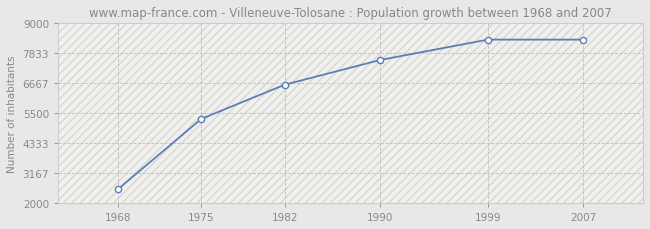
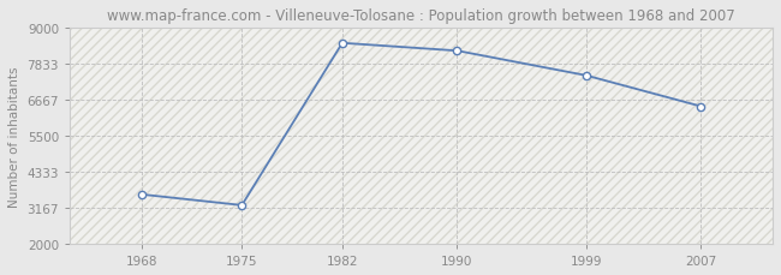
1968: 2530 -> 3600
1975: 5270 -> 3250
1982: 6600 -> 8500
1990: 7560 -> 8250
1999: 8350 -> 7450
2007: 8350 -> 6450
